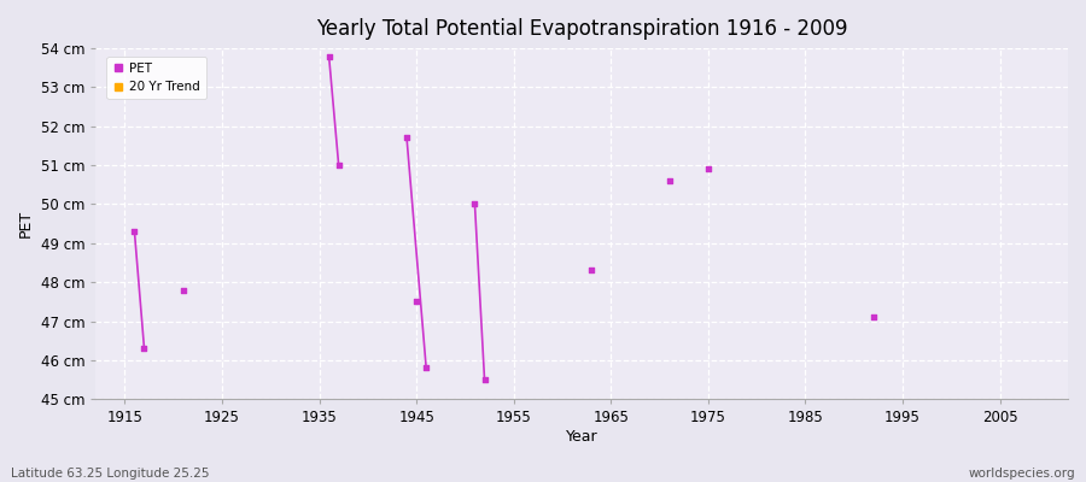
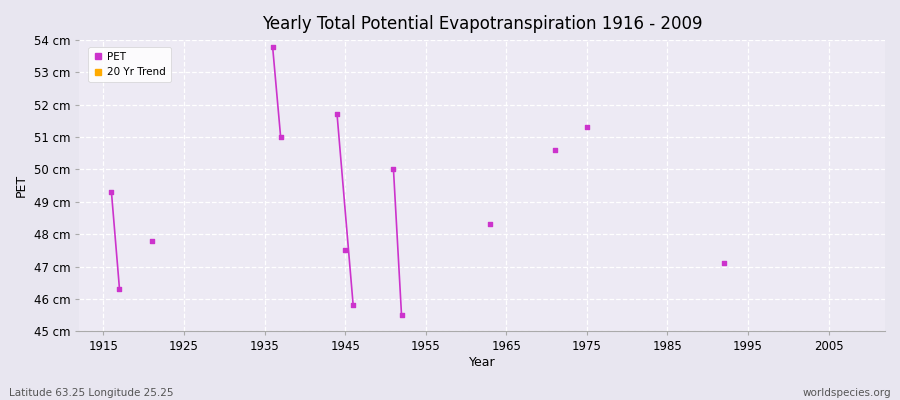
1975: 50.9 cm -> 51.3 cm
